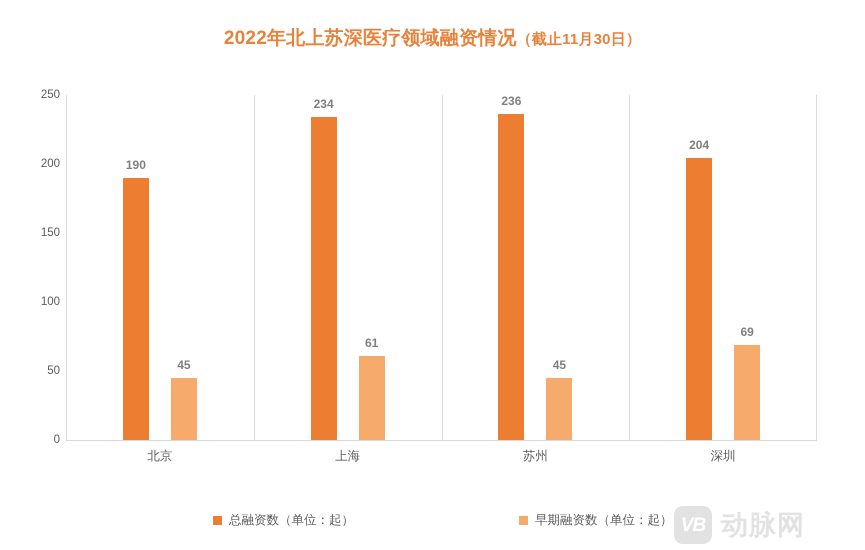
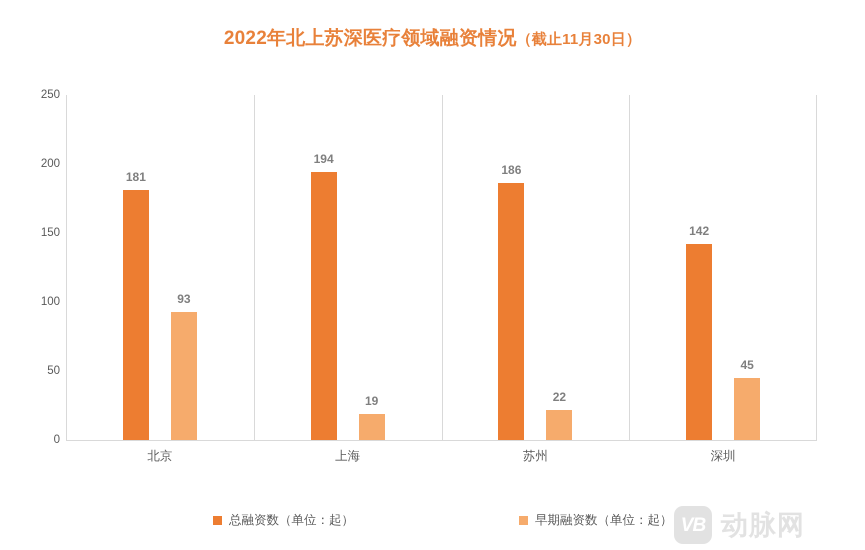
总融资数（单位：起）/北京: 190 -> 181
早期融资数（单位：起）/北京: 45 -> 93
总融资数（单位：起）/上海: 234 -> 194
早期融资数（单位：起）/上海: 61 -> 19
总融资数（单位：起）/苏州: 236 -> 186
早期融资数（单位：起）/苏州: 45 -> 22
总融资数（单位：起）/深圳: 204 -> 142
早期融资数（单位：起）/深圳: 69 -> 45
